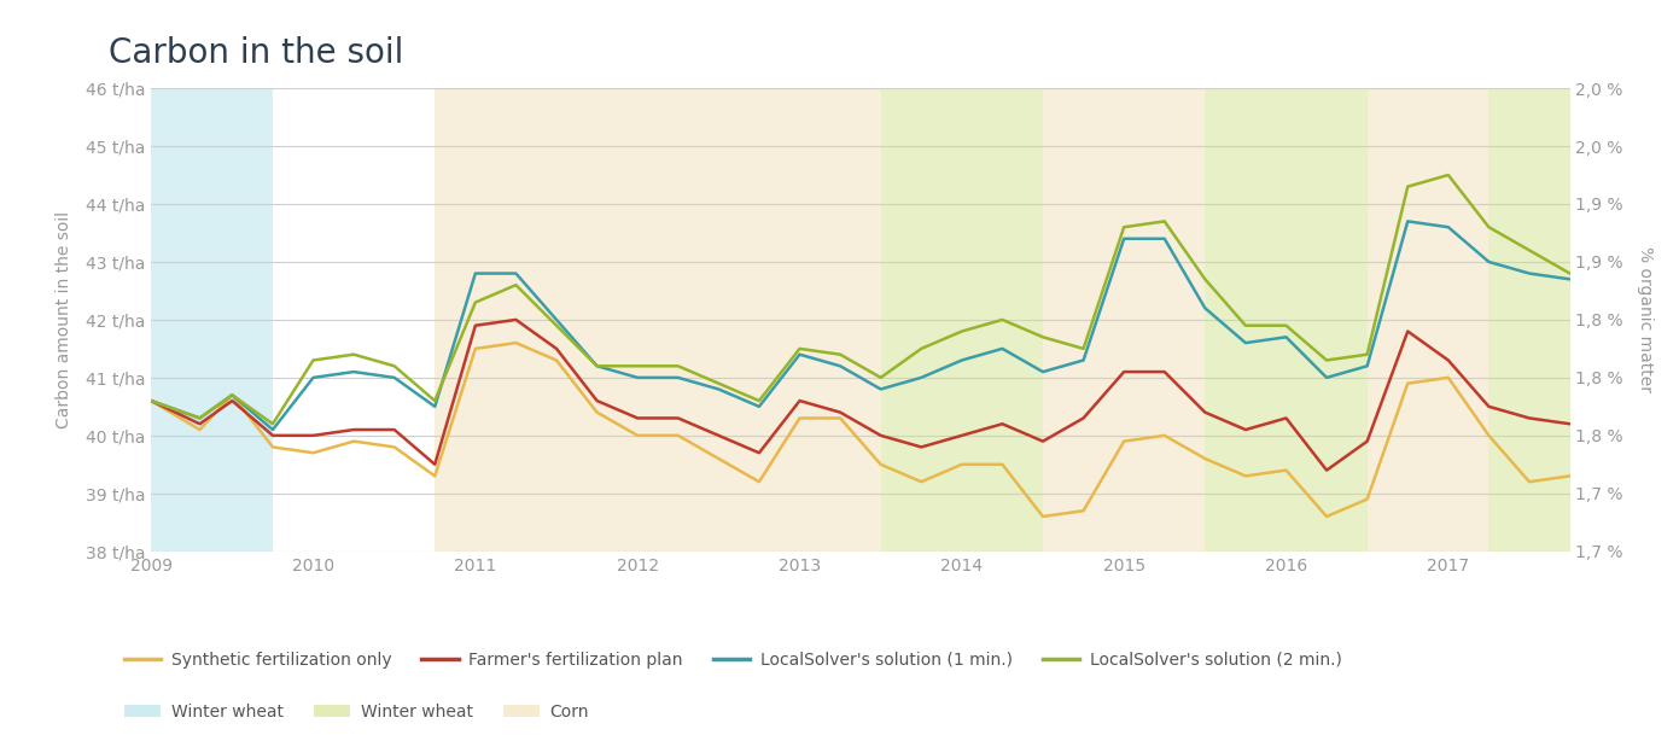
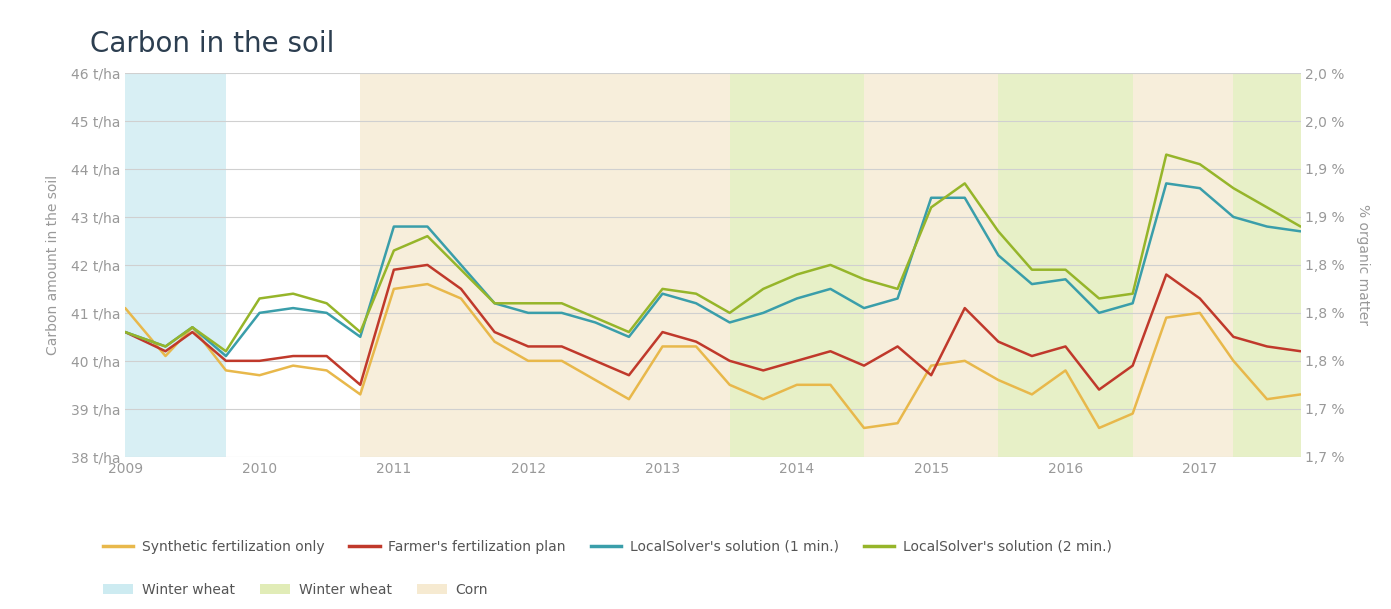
Synthetic fertilization only/2009: 40.6 t/ha -> 41.1 t/ha
Farmer's fertilization plan/2015: 41.1 t/ha -> 39.7 t/ha
LocalSolver's solution (2 min.)/2015: 43.6 t/ha -> 43.2 t/ha
Synthetic fertilization only/2016: 39.4 t/ha -> 39.8 t/ha
LocalSolver's solution (2 min.)/2017: 44.5 t/ha -> 44.1 t/ha
